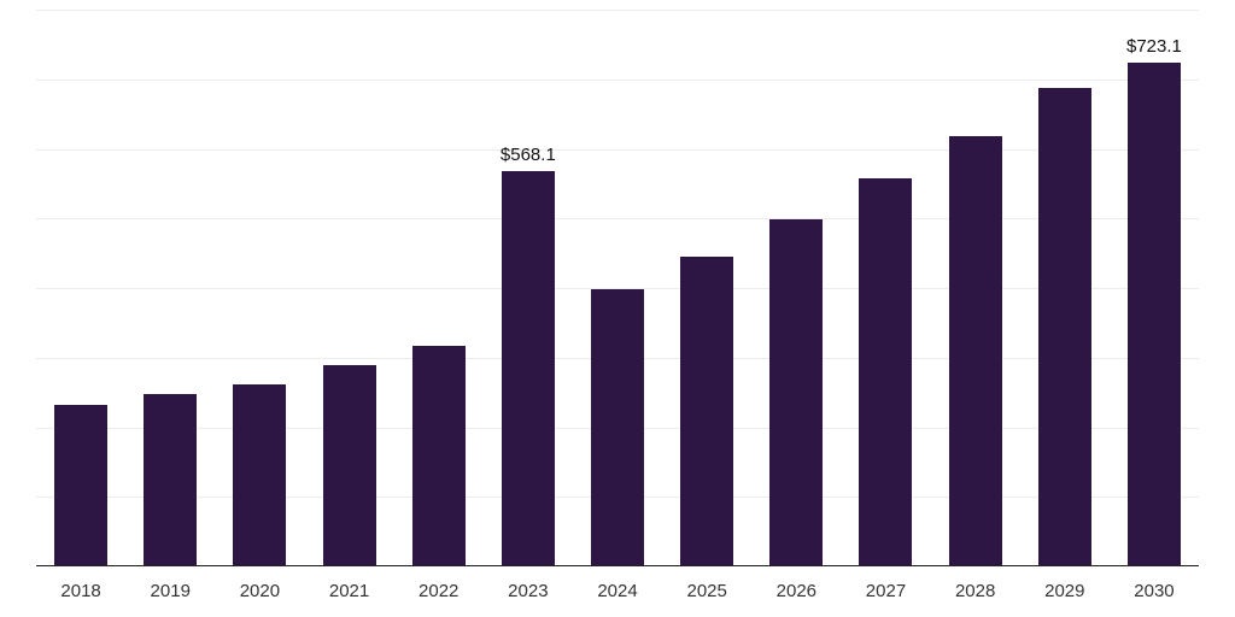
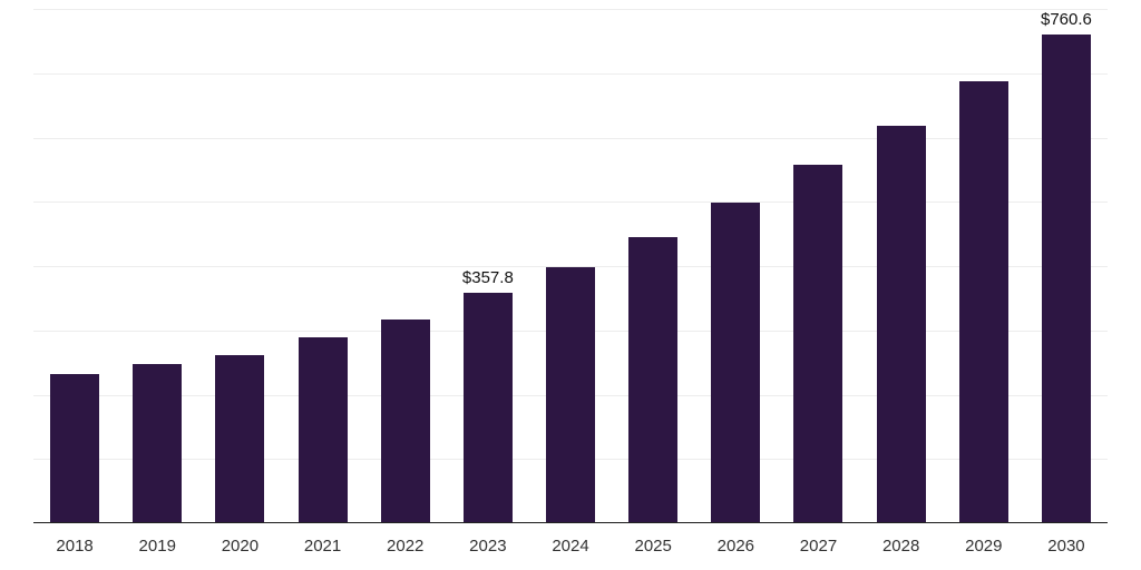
2023: $568.1 -> $357.8
2030: $723.1 -> $760.6
